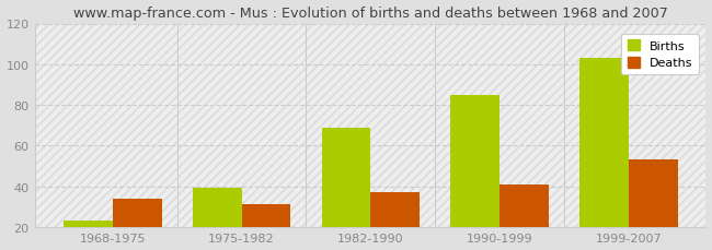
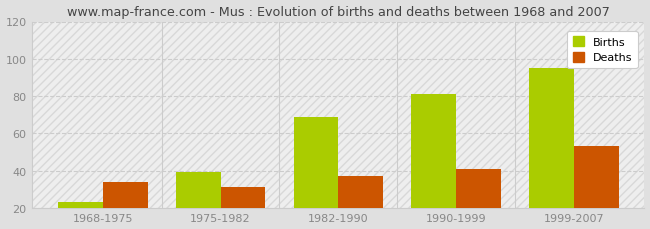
Births/1990-1999: 85 -> 81
Births/1999-2007: 103 -> 95
